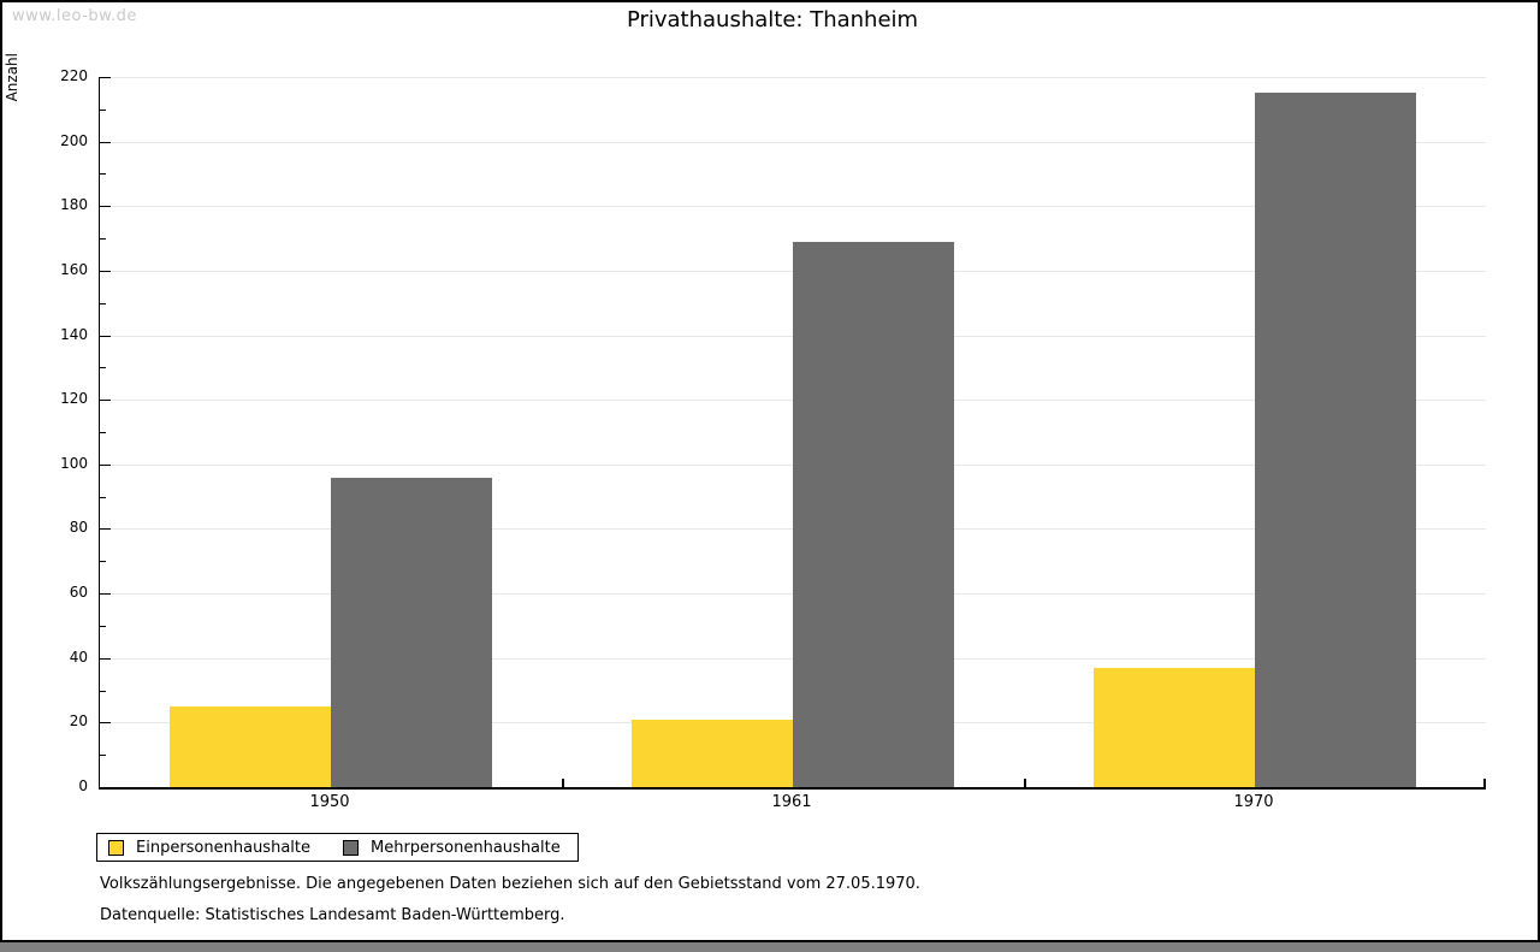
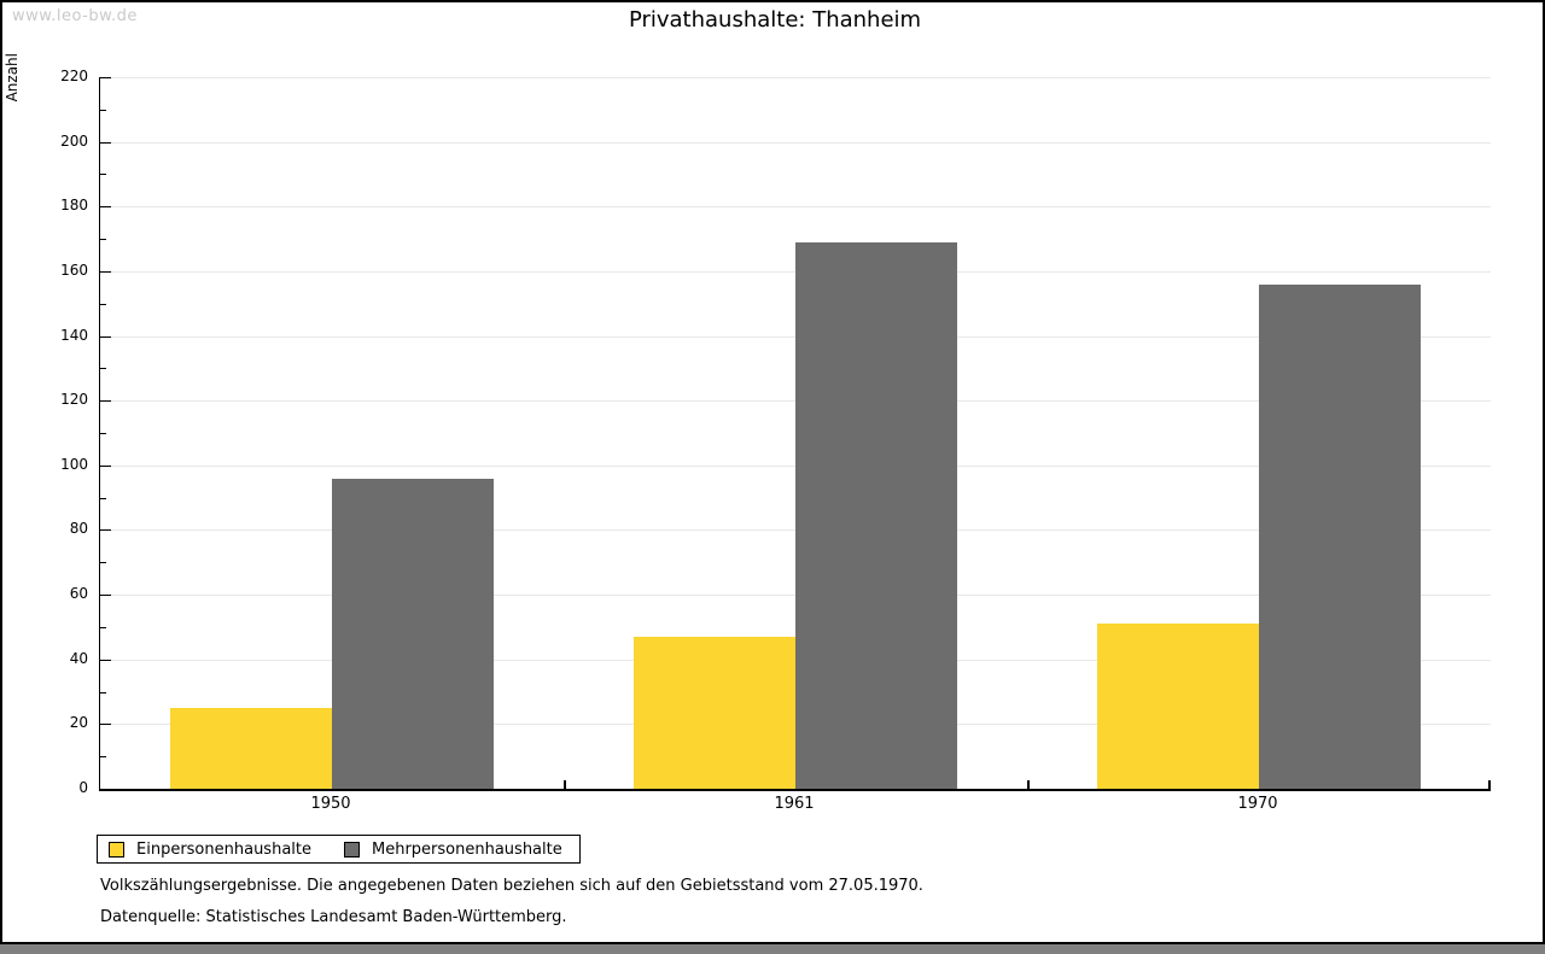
Einpersonenhaushalte/1961: 21 -> 47
Einpersonenhaushalte/1970: 37 -> 51
Mehrpersonenhaushalte/1970: 215 -> 156
